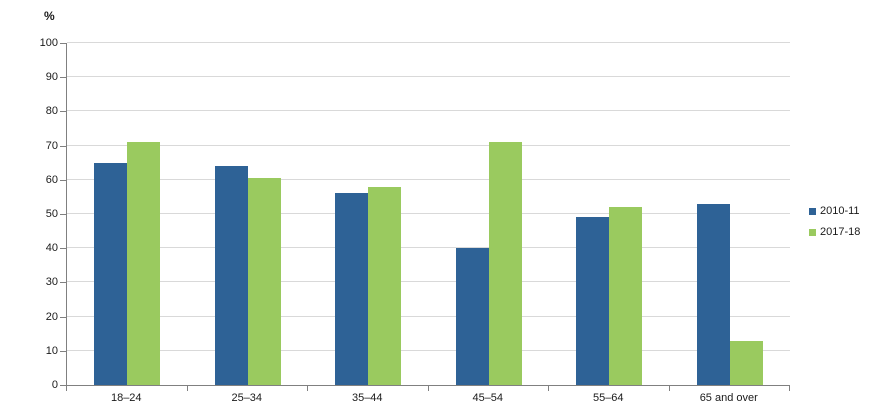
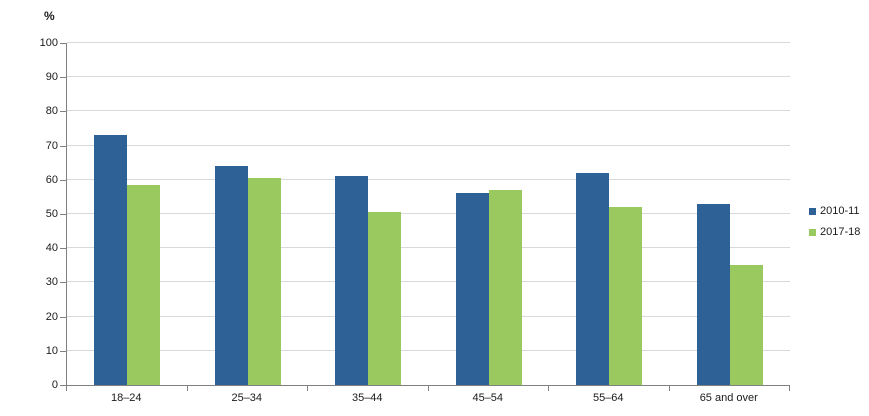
2010-11/18–24: 65 -> 73
2017-18/18–24: 71 -> 58
2010-11/35–44: 56 -> 61
2017-18/35–44: 58 -> 50
2010-11/45–54: 40 -> 56
2017-18/45–54: 71 -> 57
2010-11/55–64: 49 -> 62
2017-18/65 and over: 13 -> 35
